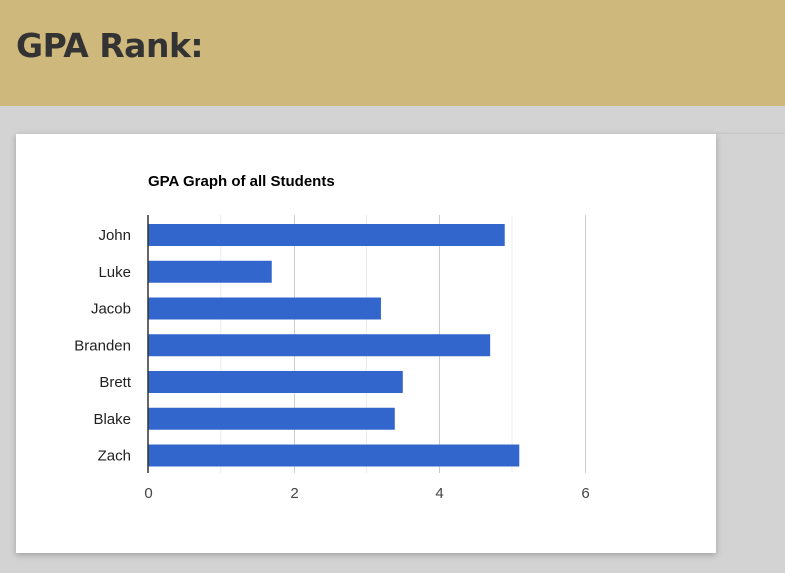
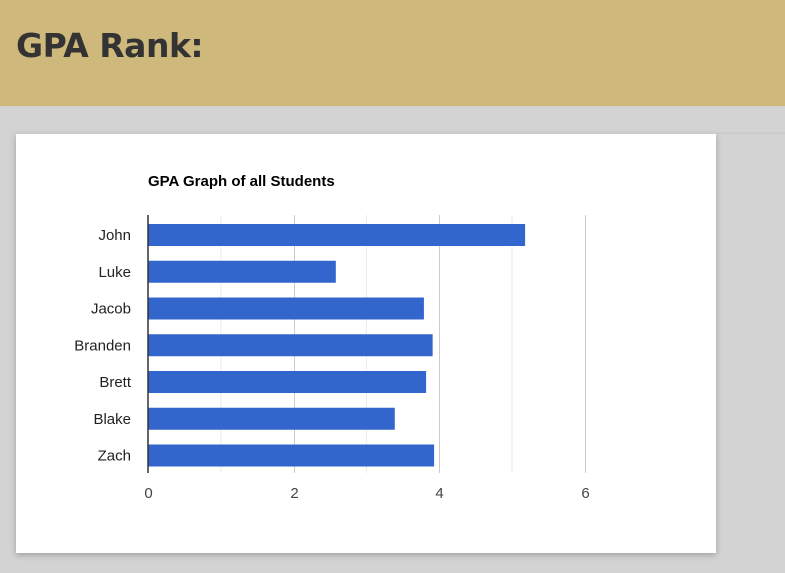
John: 4.9 -> 5.2
Luke: 1.7 -> 2.6
Jacob: 3.2 -> 3.8
Branden: 4.7 -> 3.9
Brett: 3.5 -> 3.8
Zach: 5.1 -> 3.9
